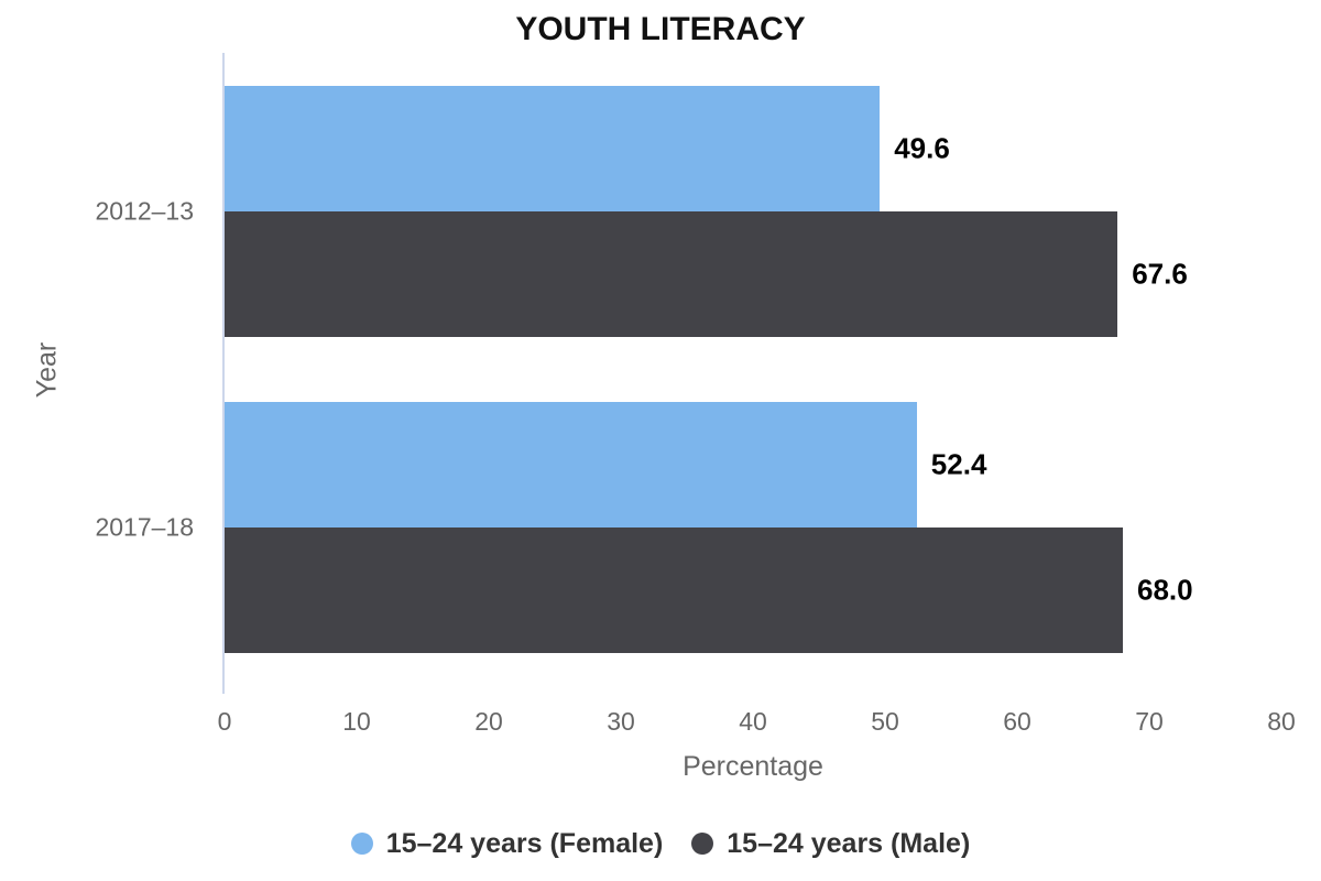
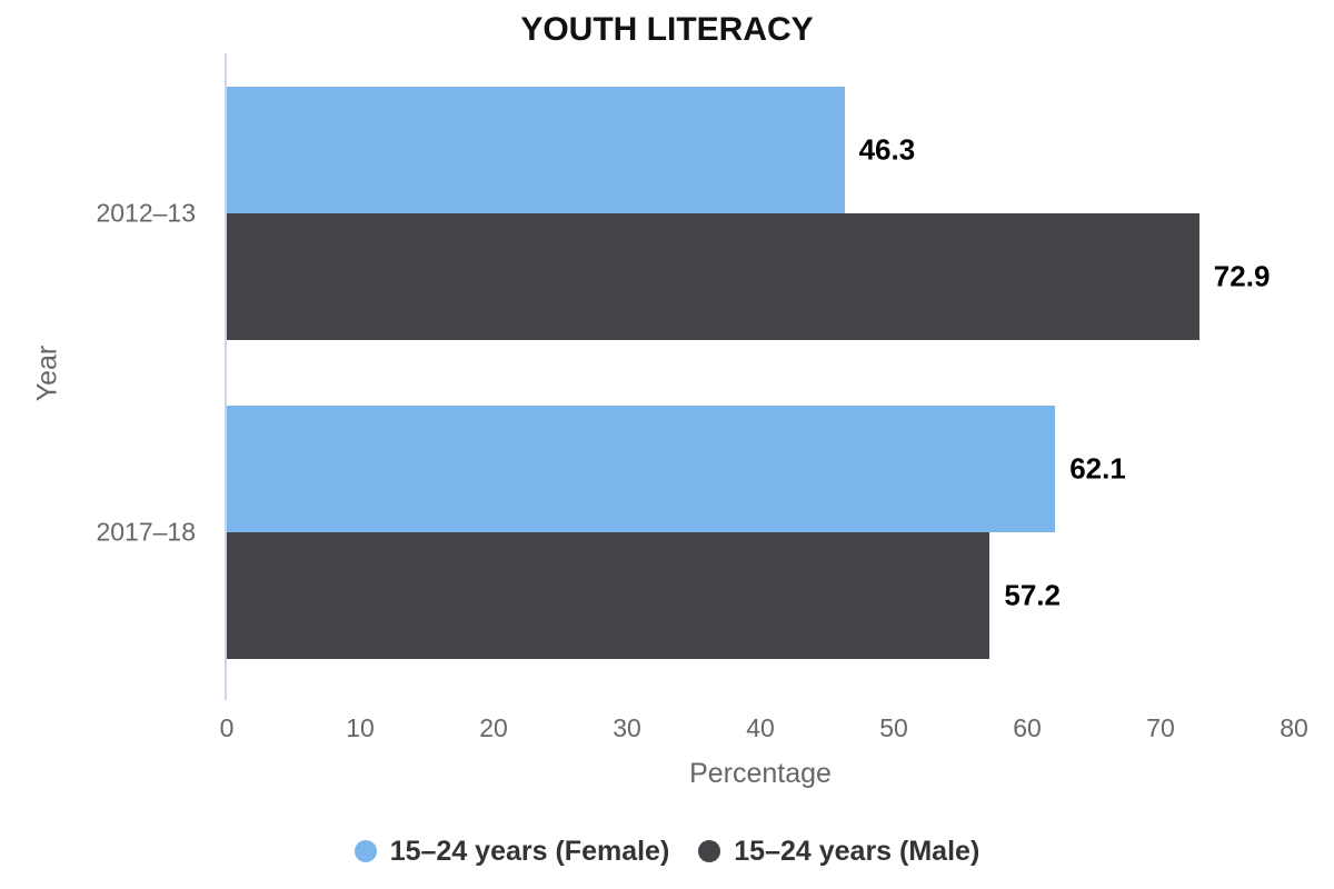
15–24 years (Female)/2012–13: 49.6 -> 46.3
15–24 years (Male)/2012–13: 67.6 -> 72.9
15–24 years (Female)/2017–18: 52.4 -> 62.1
15–24 years (Male)/2017–18: 68.0 -> 57.2
